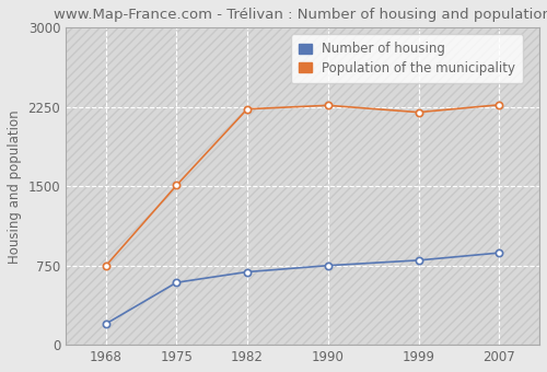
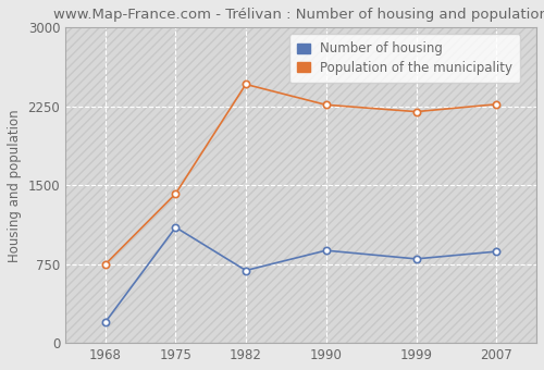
Number of housing/1975: 590 -> 1100
Population of the municipality/1975: 1510 -> 1420
Population of the municipality/1982: 2230 -> 2460
Number of housing/1990: 750 -> 880
